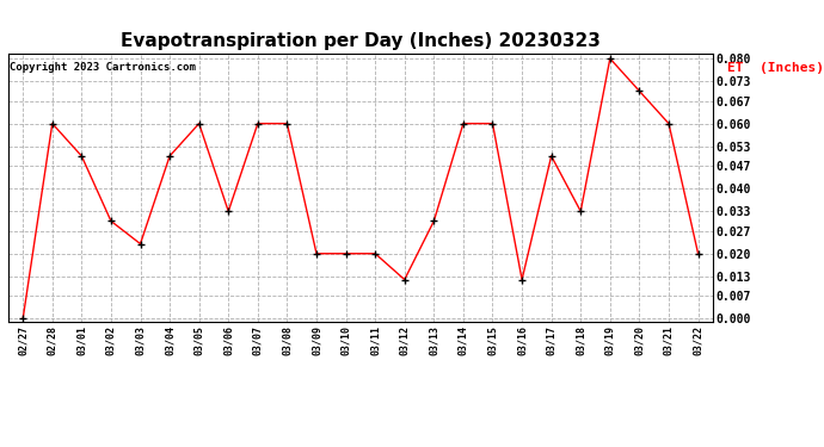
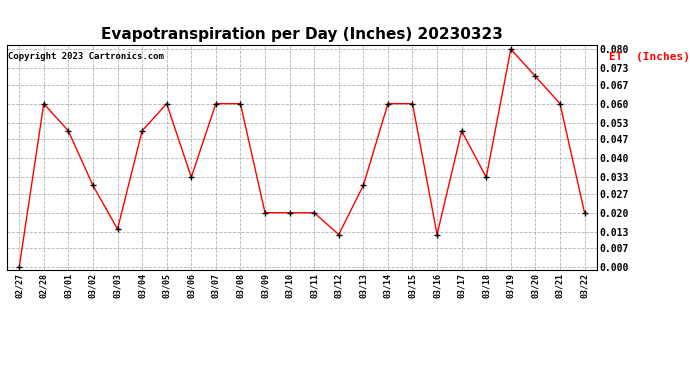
03/03: 0.023 -> 0.014
